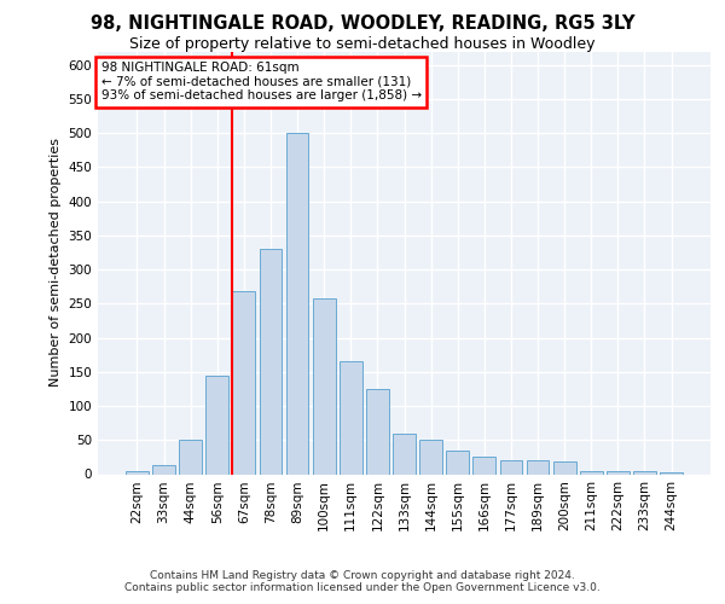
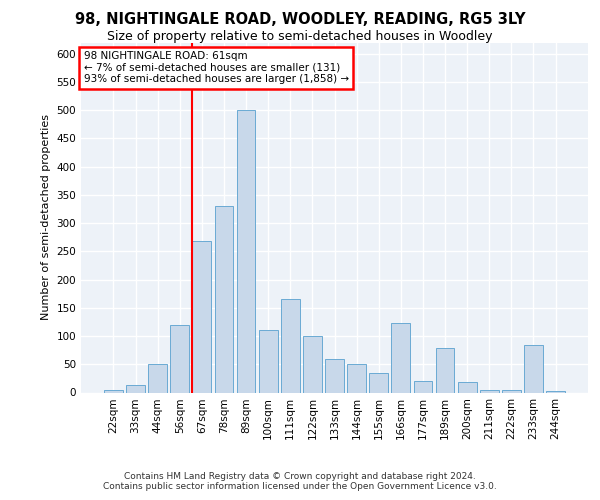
56sqm: 145 -> 120
100sqm: 258 -> 110
122sqm: 125 -> 100
166sqm: 25 -> 124
189sqm: 20 -> 78
233sqm: 4 -> 84
